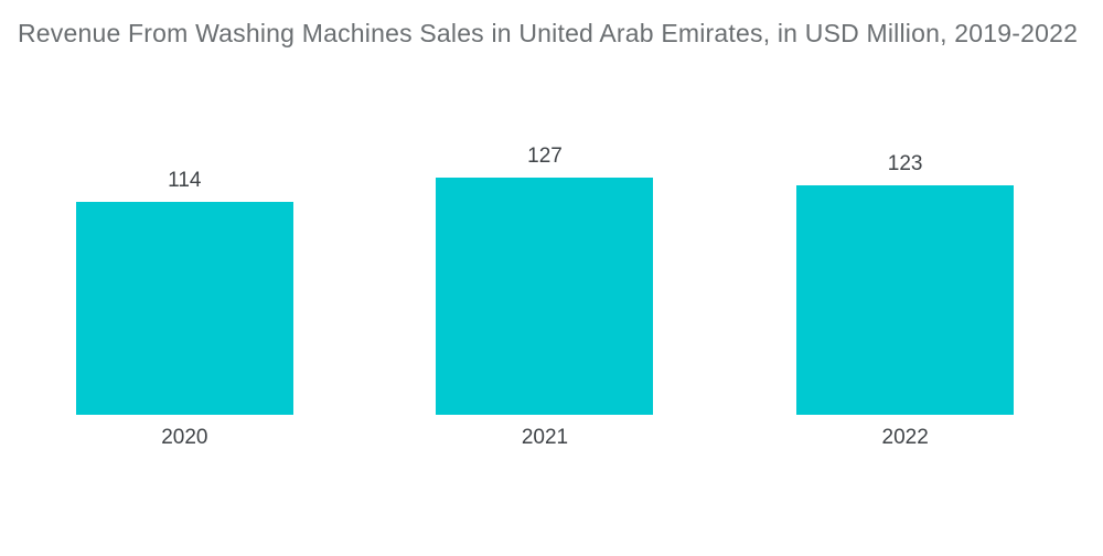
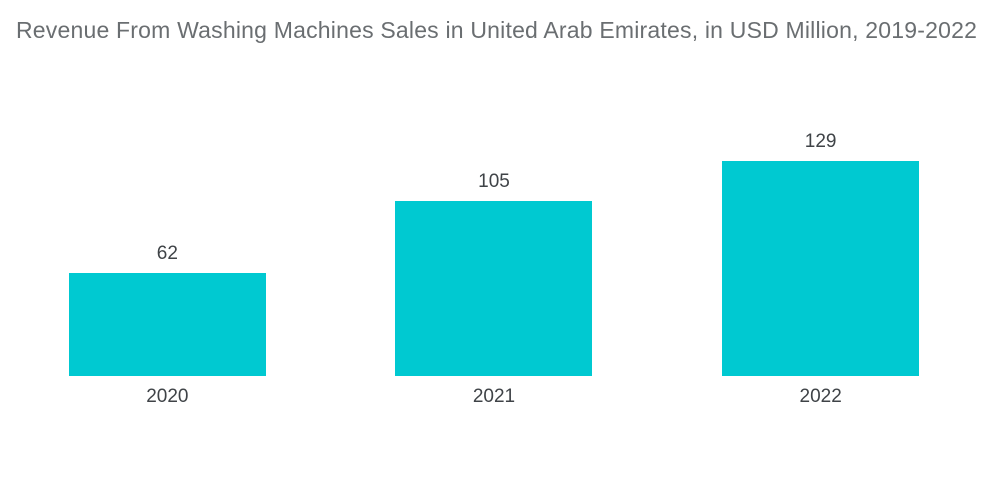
2020: 114 -> 62
2021: 127 -> 105
2022: 123 -> 129
